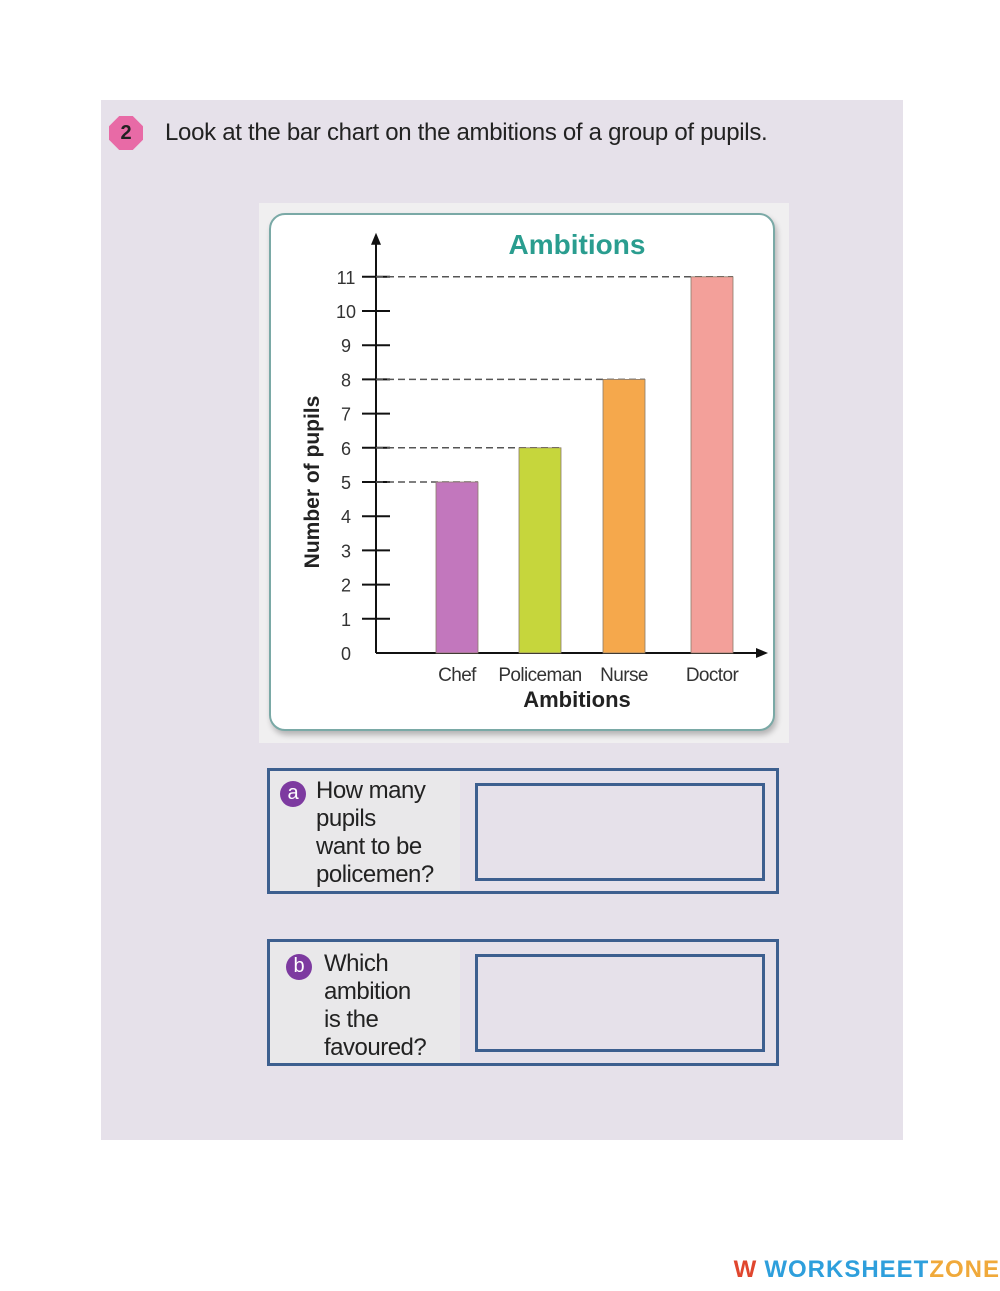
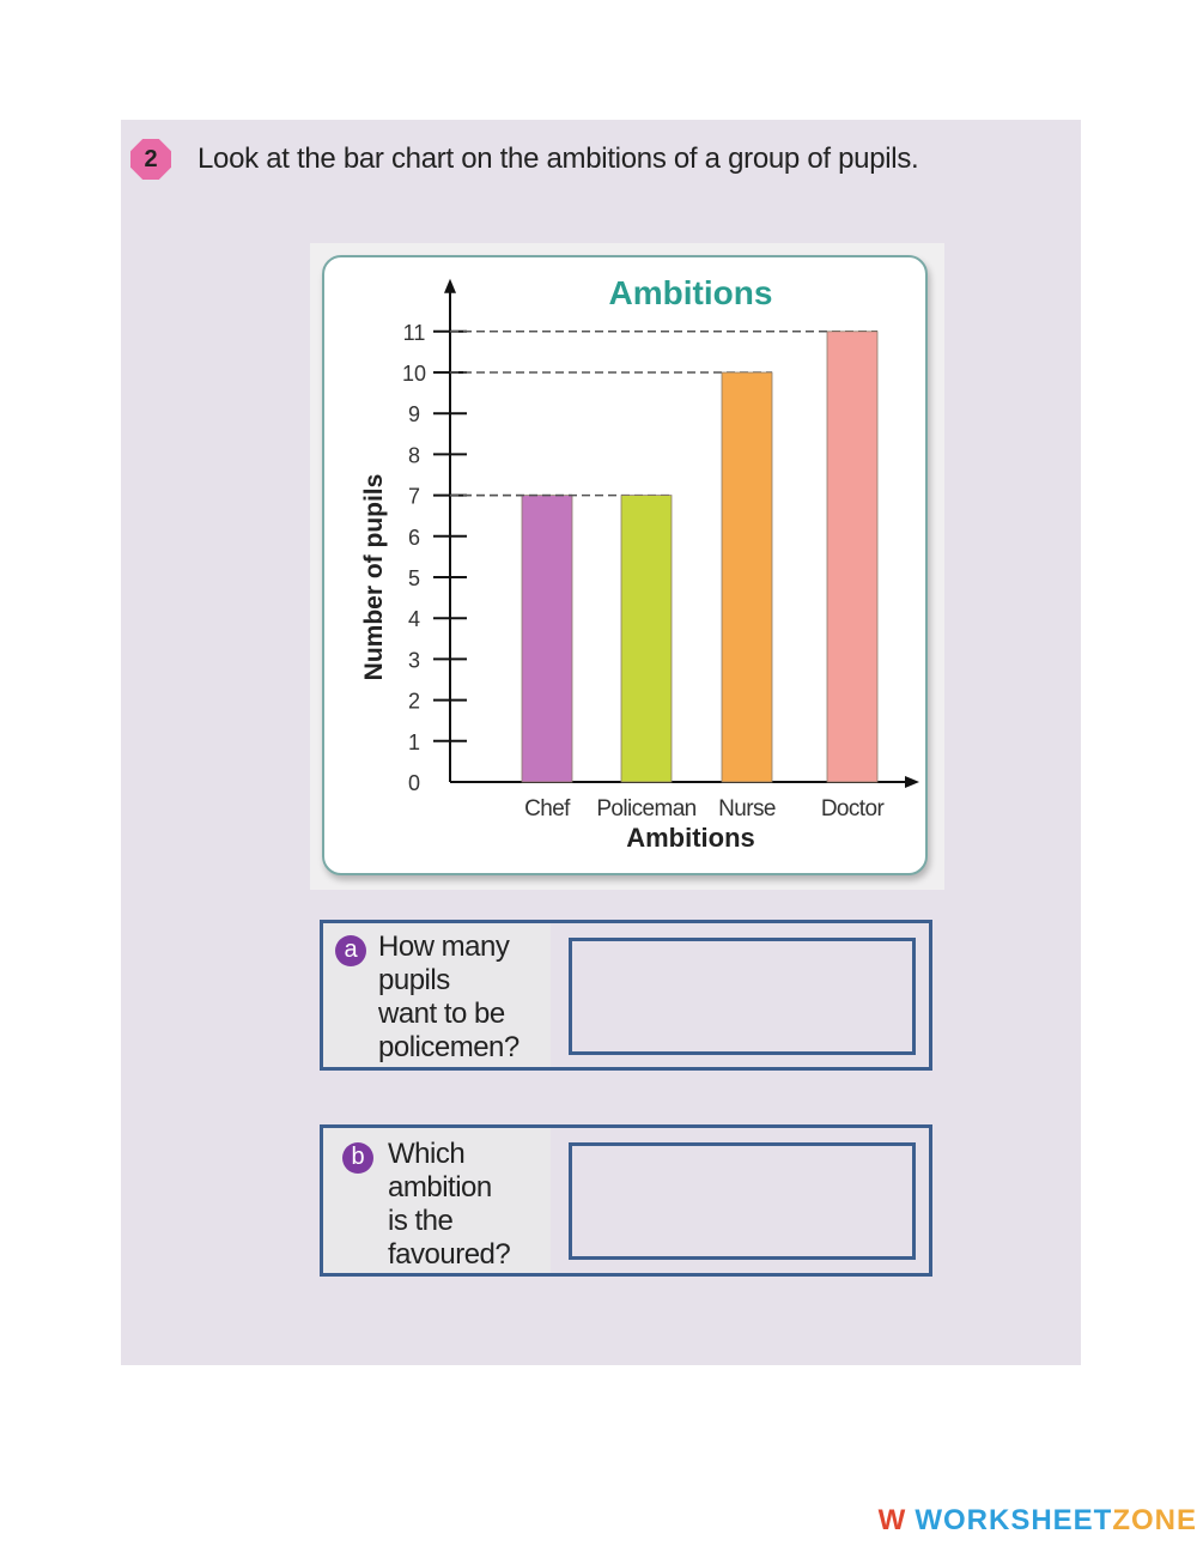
Chef: 5 -> 7
Policeman: 6 -> 7
Nurse: 8 -> 10
